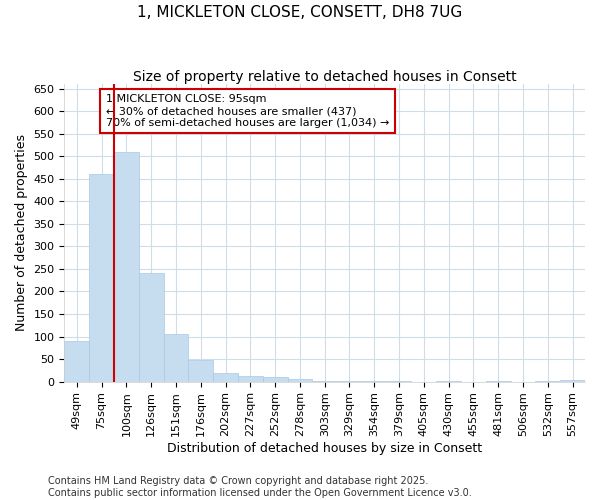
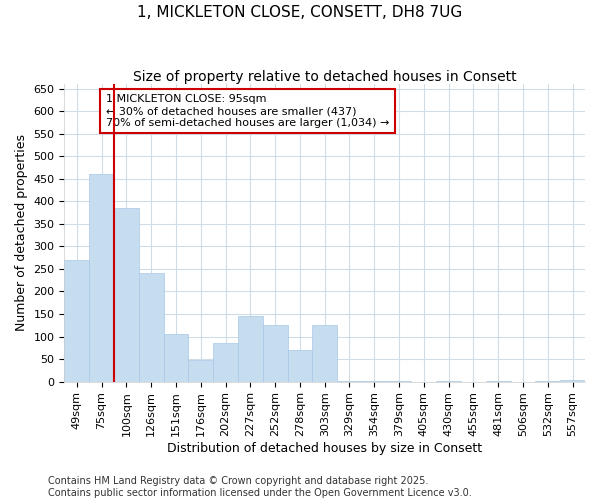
49sqm: 90 -> 270
100sqm: 510 -> 385
202sqm: 18 -> 85
227sqm: 13 -> 145
252sqm: 10 -> 125
278sqm: 6 -> 70
303sqm: 2 -> 125
